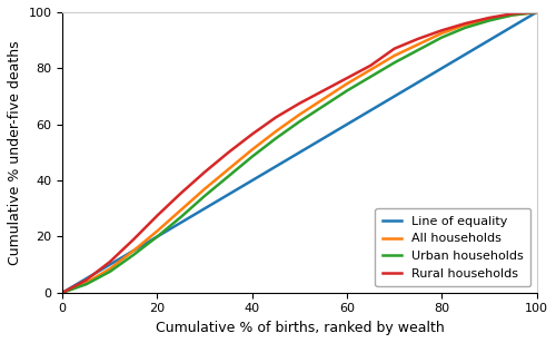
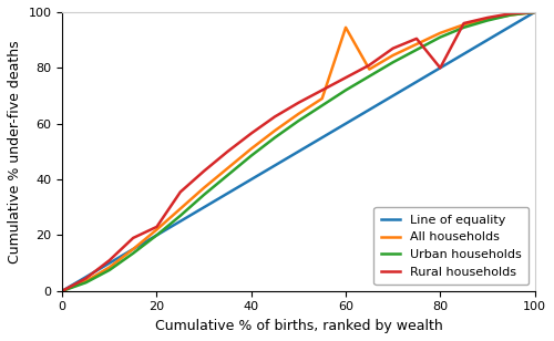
Rural households/20: 27.5 -> 23.0
All households/60: 74.5 -> 94.5
Rural households/80: 93.5 -> 80.0
